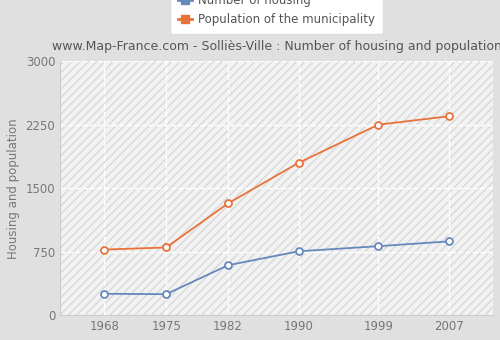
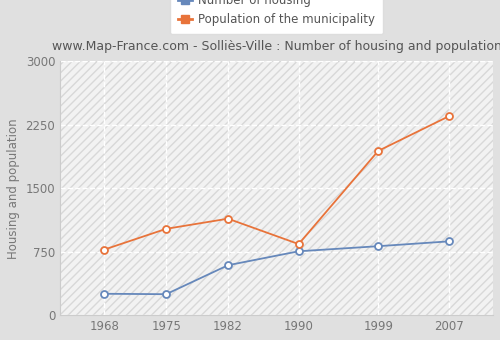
Population of the municipality/1975: 800 -> 1020
Population of the municipality/1982: 1320 -> 1140
Population of the municipality/1990: 1800 -> 840
Population of the municipality/1999: 2250 -> 1940
